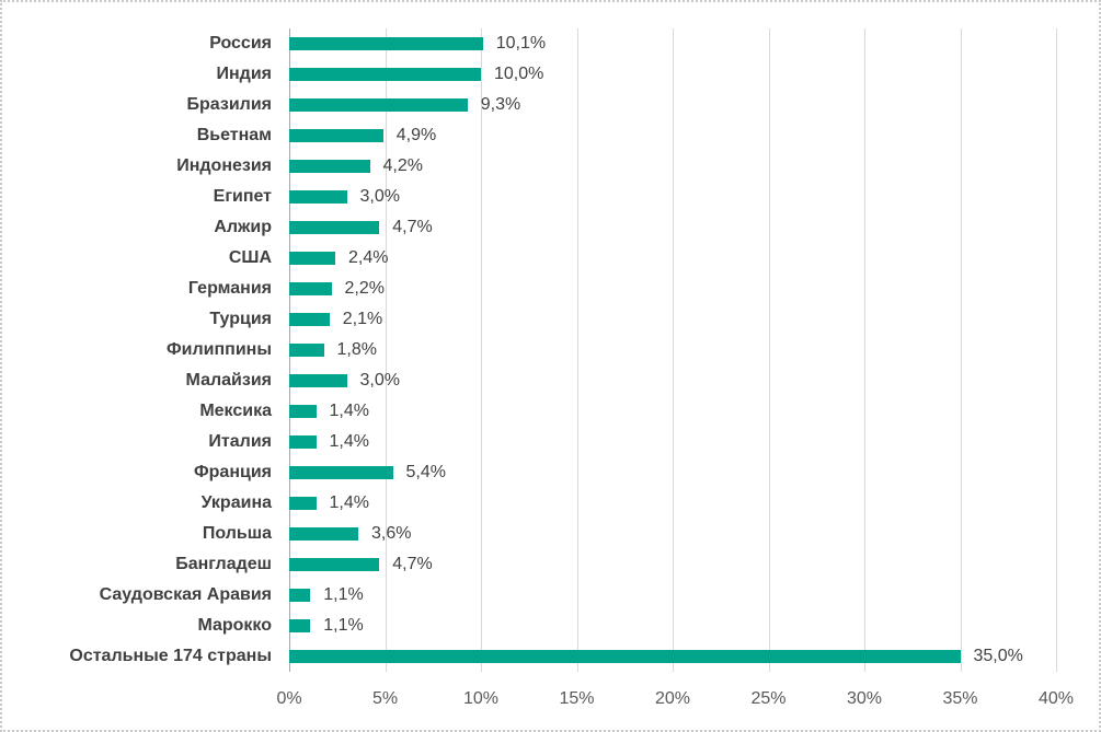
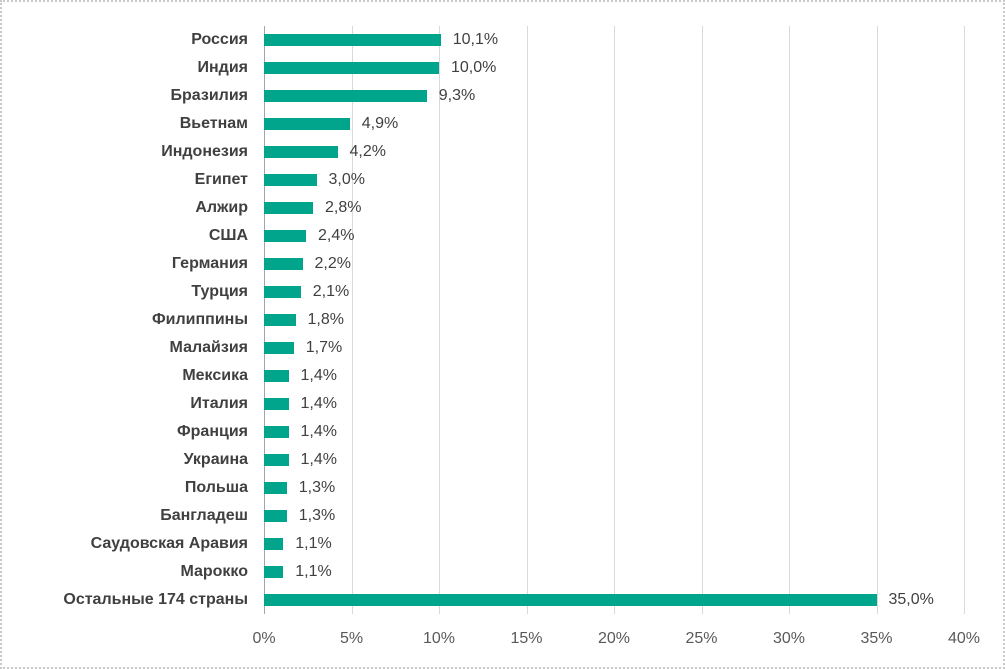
Алжир: 4,7% -> 2,8%
Малайзия: 3,0% -> 1,7%
Франция: 5,4% -> 1,4%
Польша: 3,6% -> 1,3%
Бангладеш: 4,7% -> 1,3%
